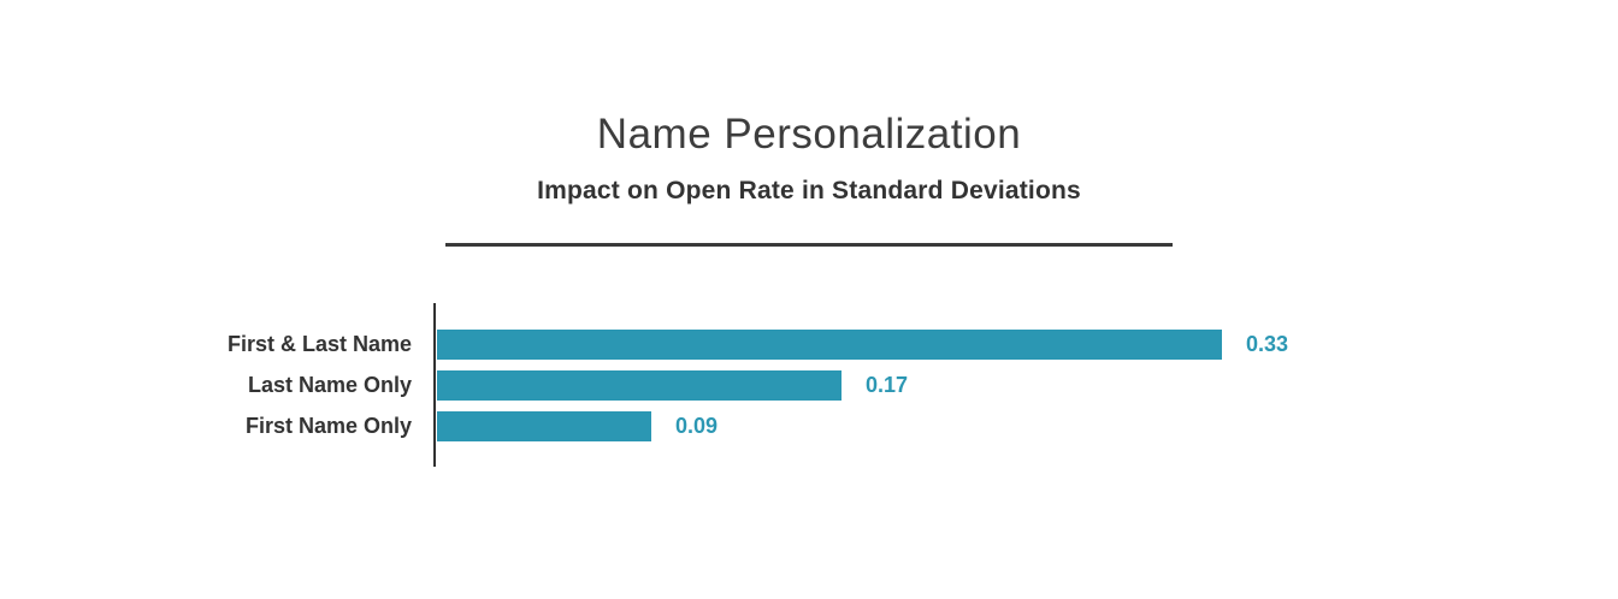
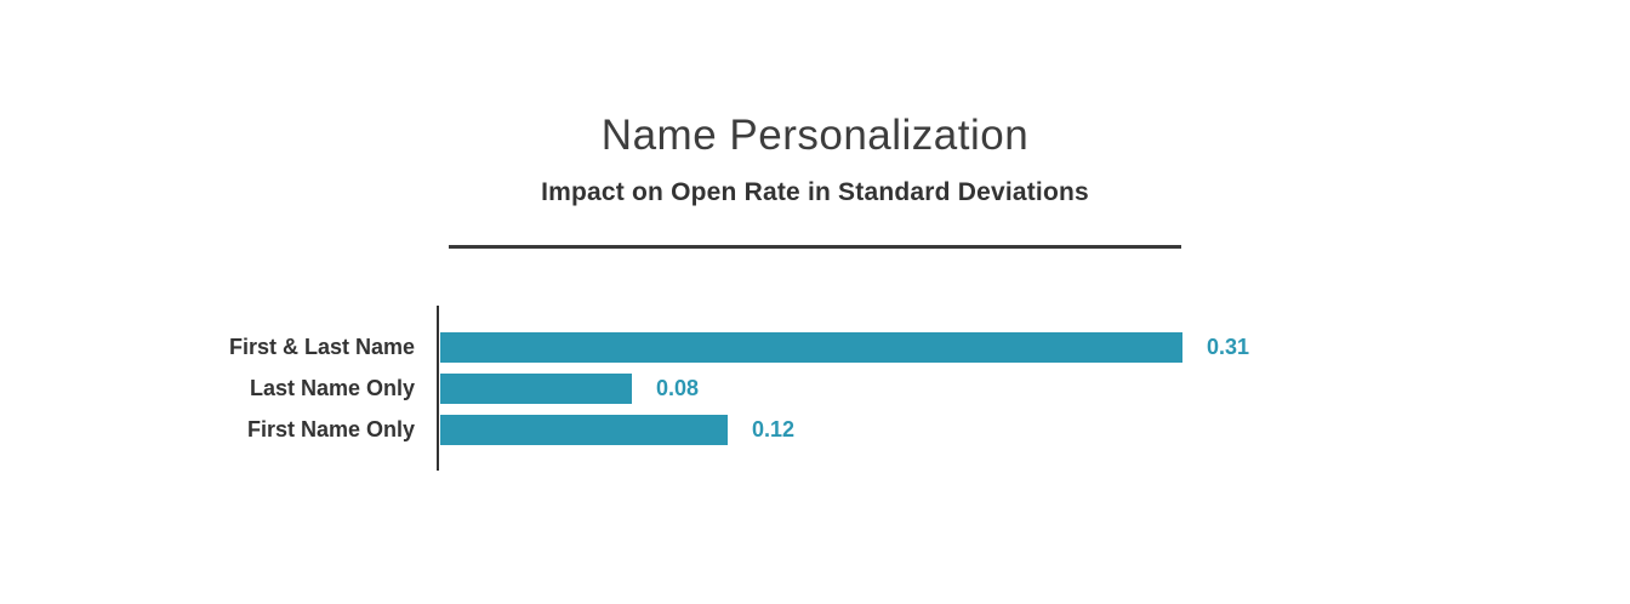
First & Last Name: 0.33 -> 0.31
Last Name Only: 0.17 -> 0.08
First Name Only: 0.09 -> 0.12
